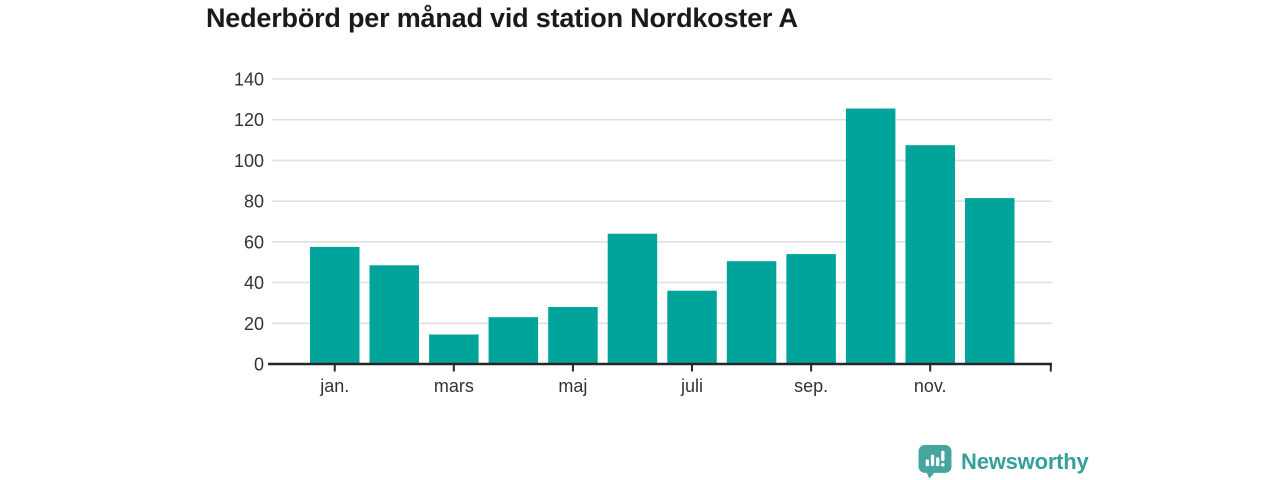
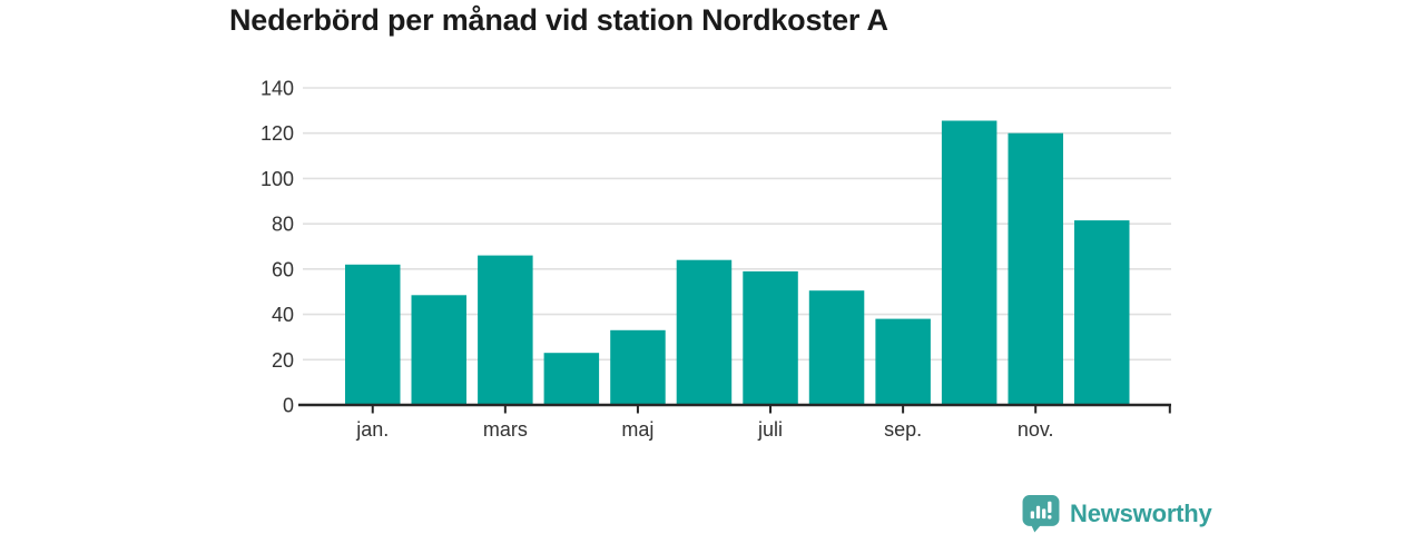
jan.: 58 -> 62
mars: 14 -> 66
maj: 28 -> 33
juli: 36 -> 59
sep.: 54 -> 38
nov.: 108 -> 120
